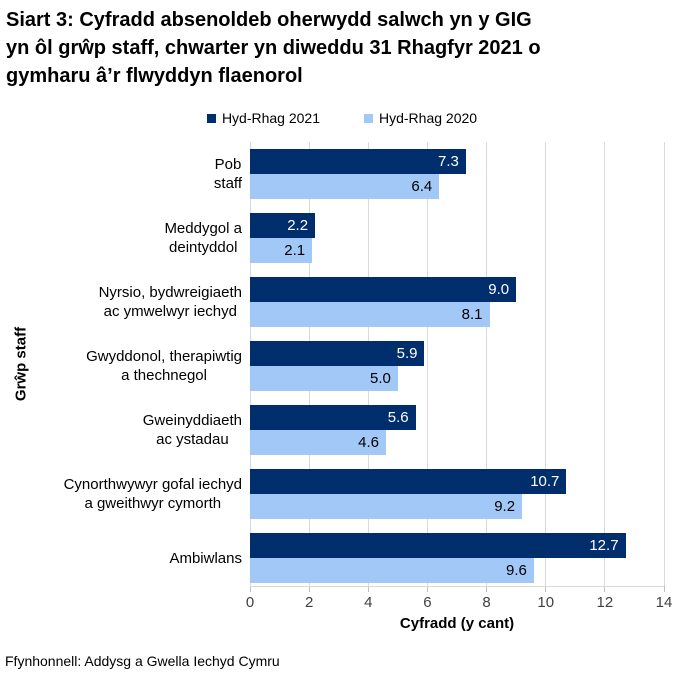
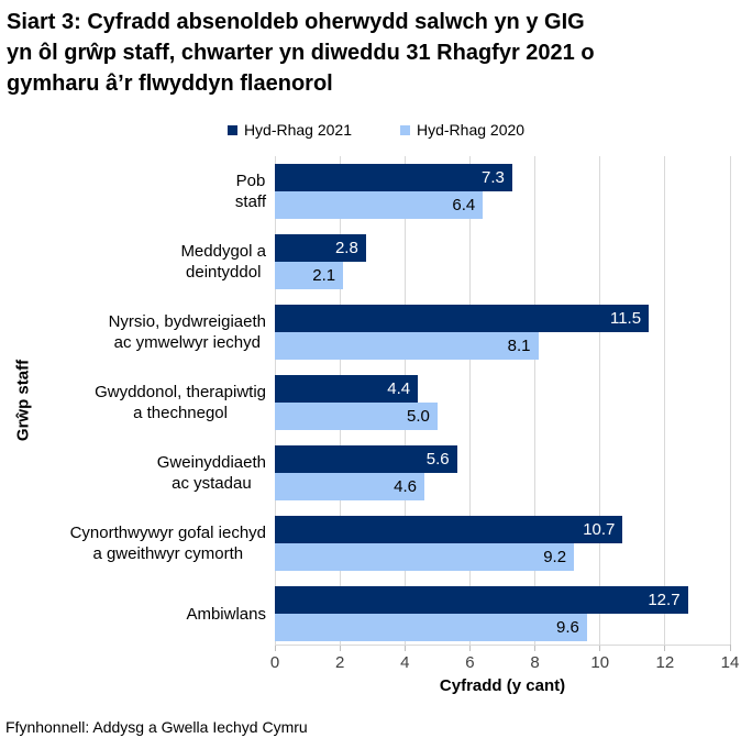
Hyd-Rhag 2021/Meddygol a deintyddol: 2.2 -> 2.8
Hyd-Rhag 2021/Nyrsio, bydwreigiaeth ac ymwelwyr iechyd: 9.0 -> 11.5
Hyd-Rhag 2021/Gwyddonol, therapiwtig a thechnegol: 5.9 -> 4.4
